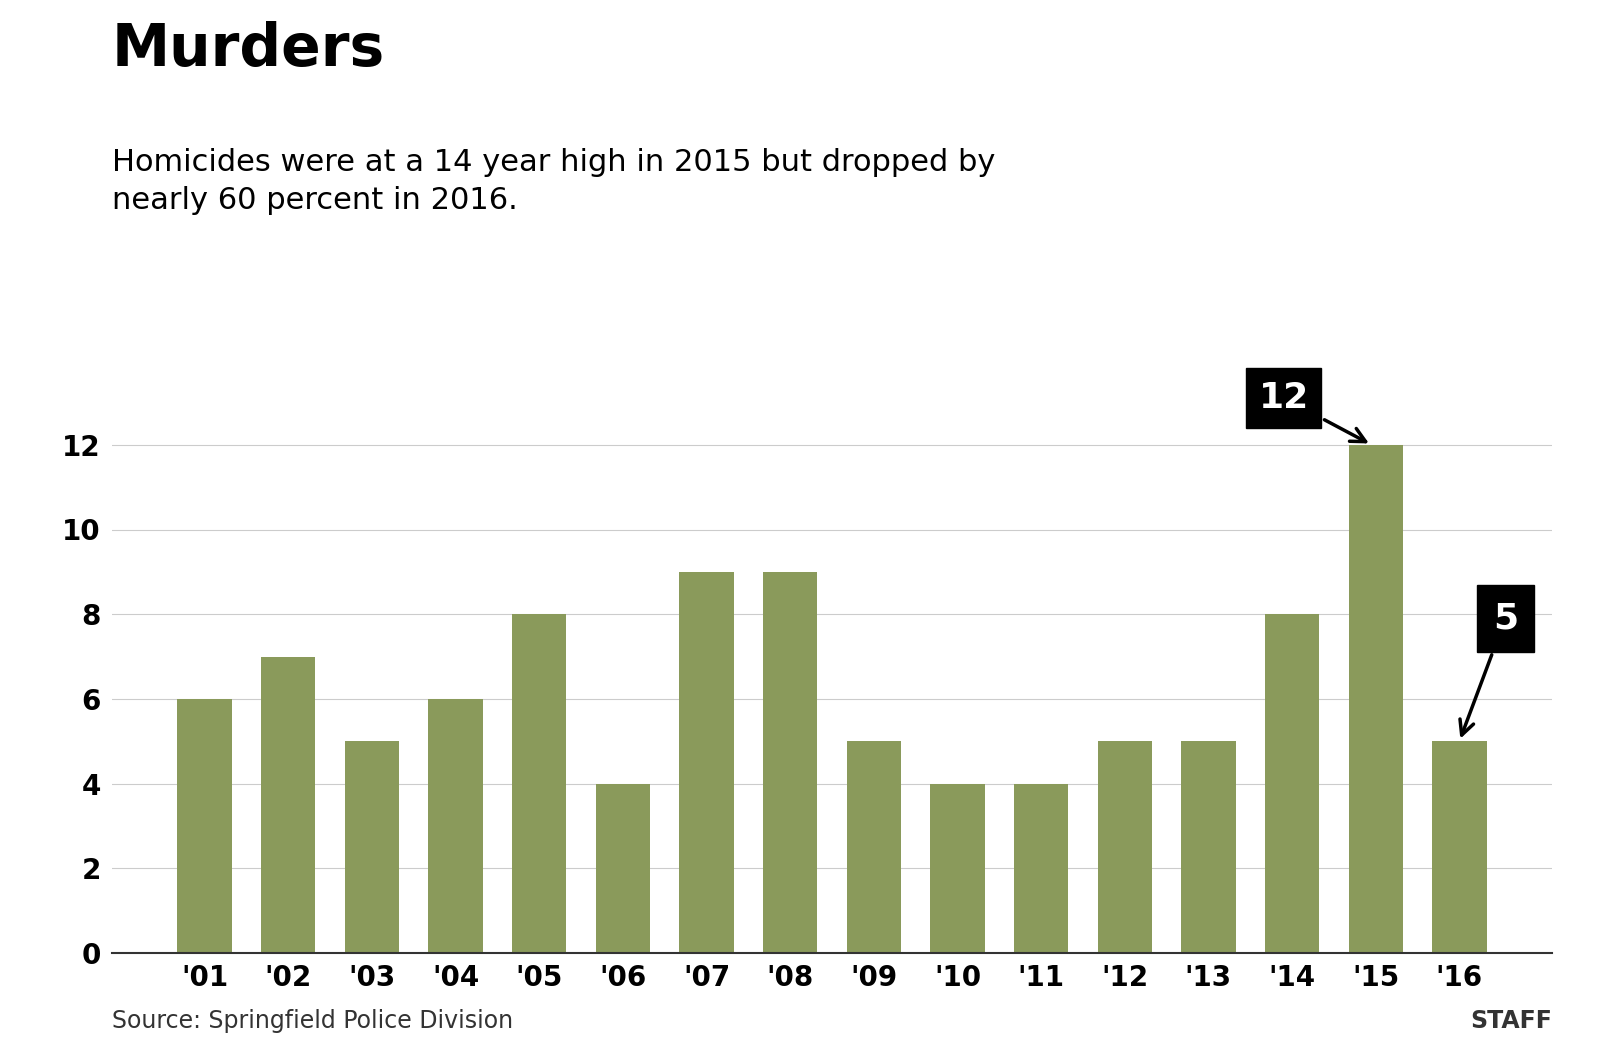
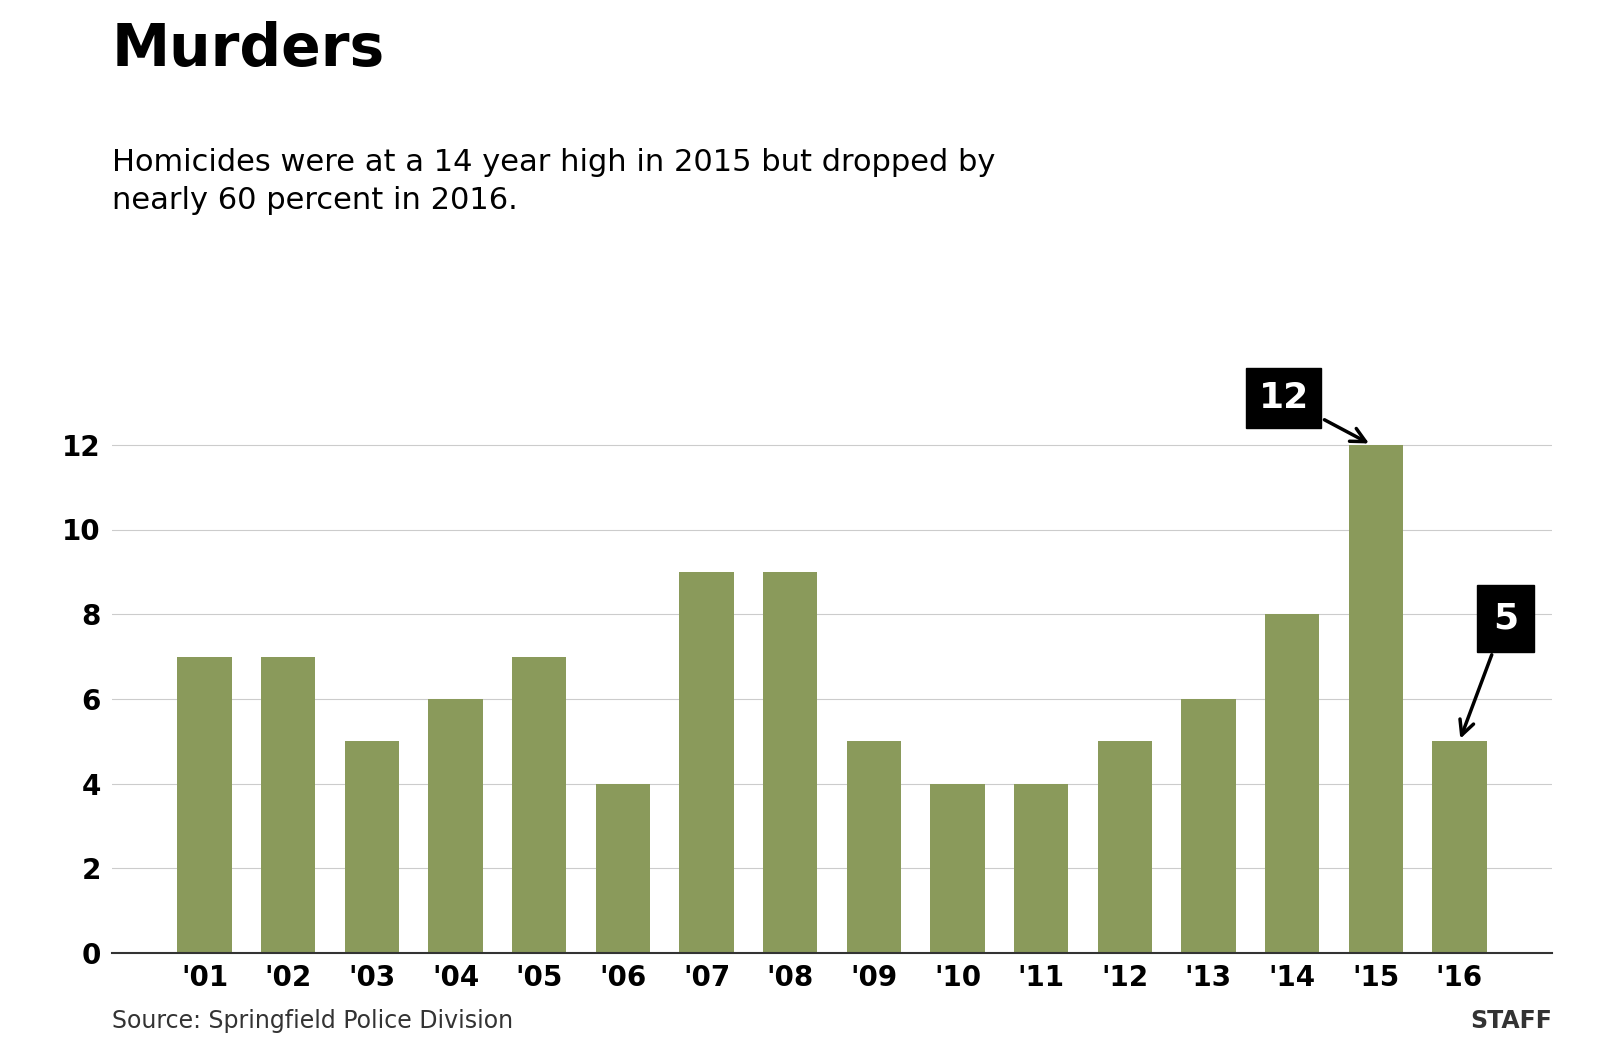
'01: 6 -> 7
'05: 8 -> 7
'13: 5 -> 6
